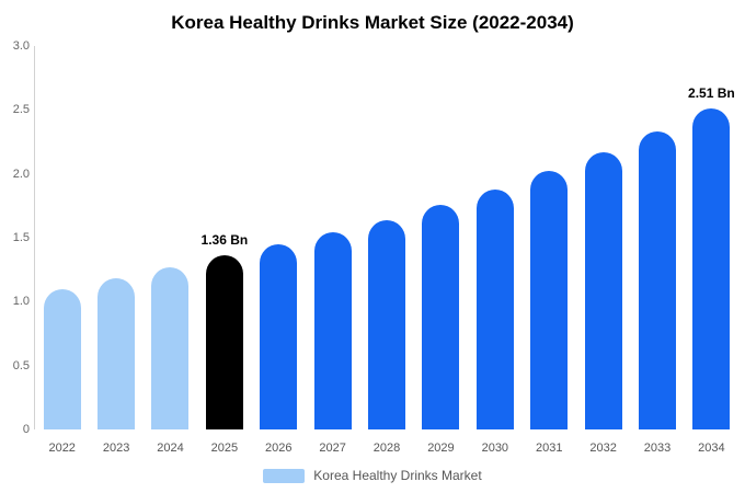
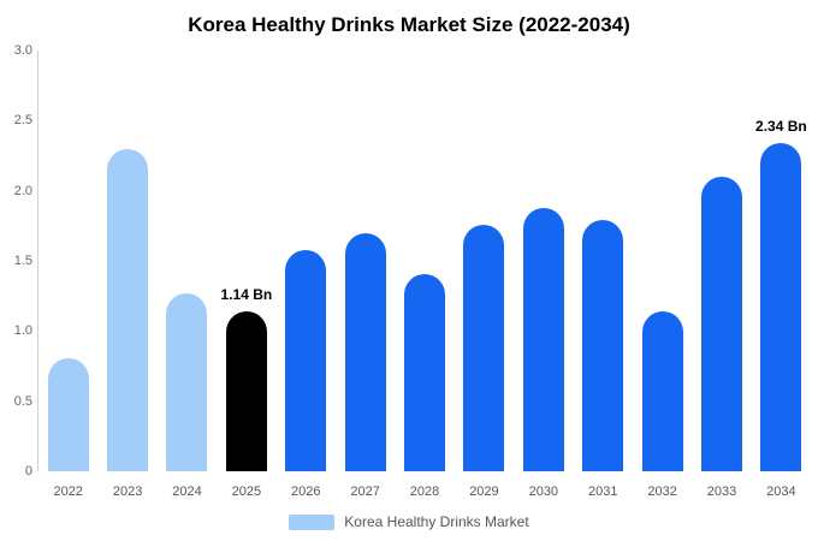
2022: 1.10 -> 0.81
2023: 1.18 -> 2.30
2025: 1.36 -> 1.14
2026: 1.45 -> 1.58
2027: 1.54 -> 1.70
2028: 1.64 -> 1.41
2031: 2.02 -> 1.79
2032: 2.17 -> 1.14
2033: 2.33 -> 2.10
2034: 2.51 -> 2.34
